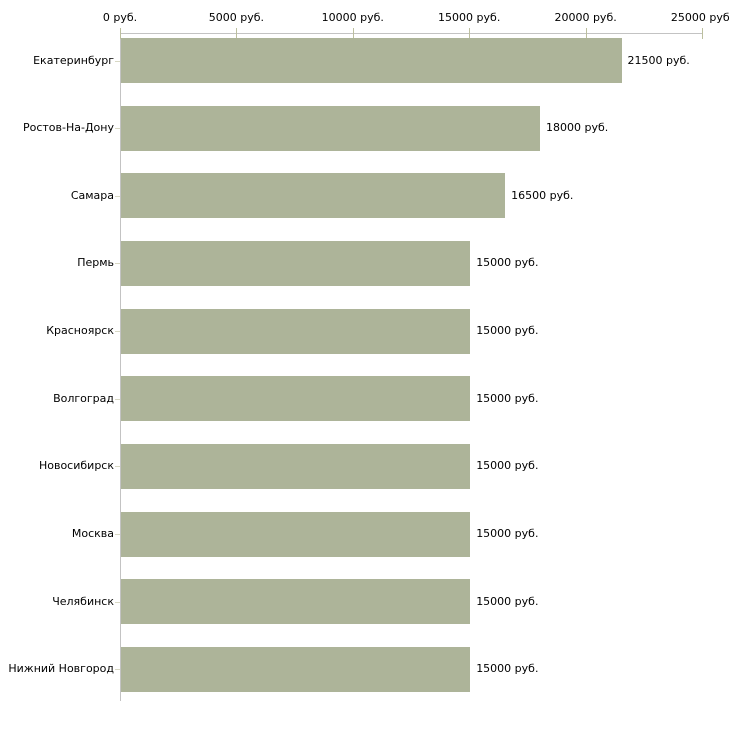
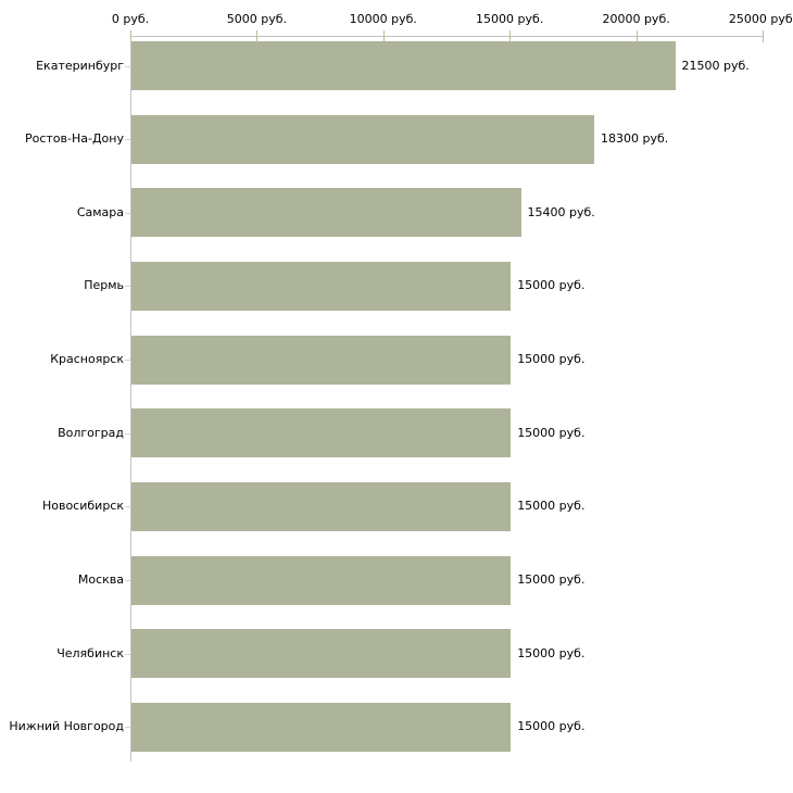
Ростов-На-Дону: 18000 -> 18300
Самара: 16500 -> 15400
